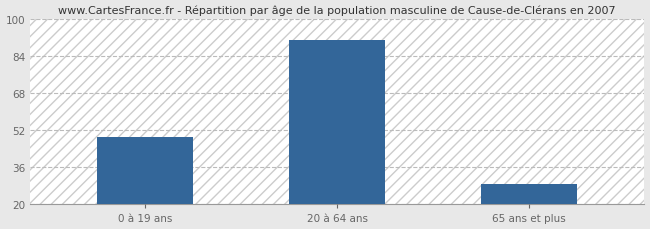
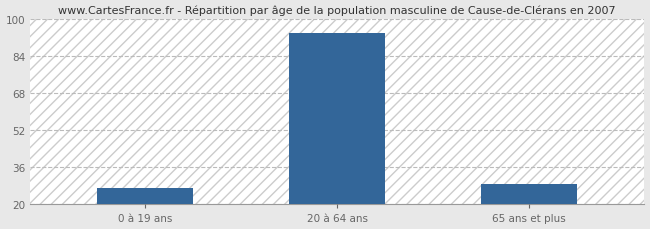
0 à 19 ans: 49 -> 27
20 à 64 ans: 91 -> 94
